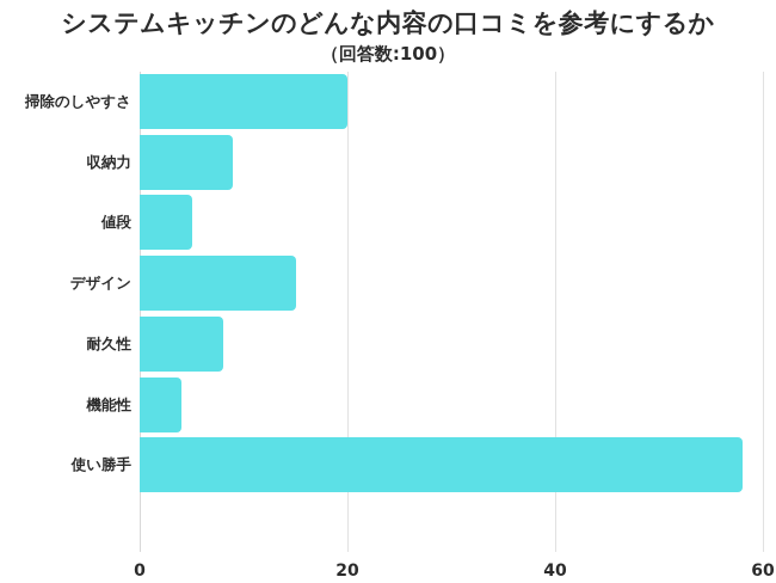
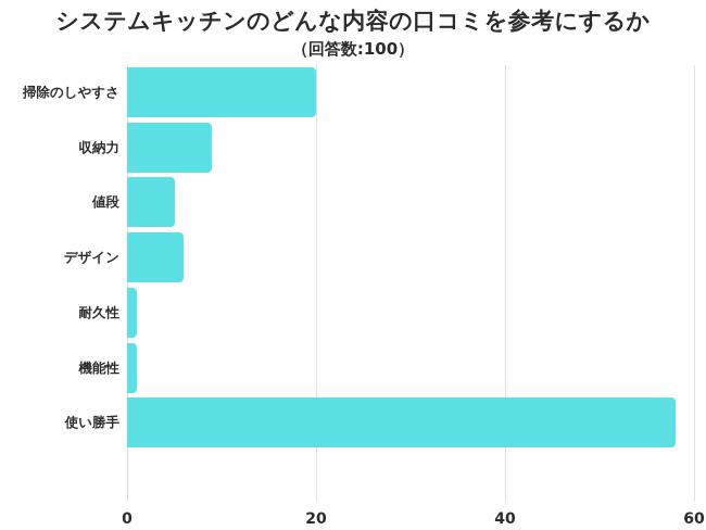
デザイン: 15 -> 6
耐久性: 8 -> 1
機能性: 4 -> 1
